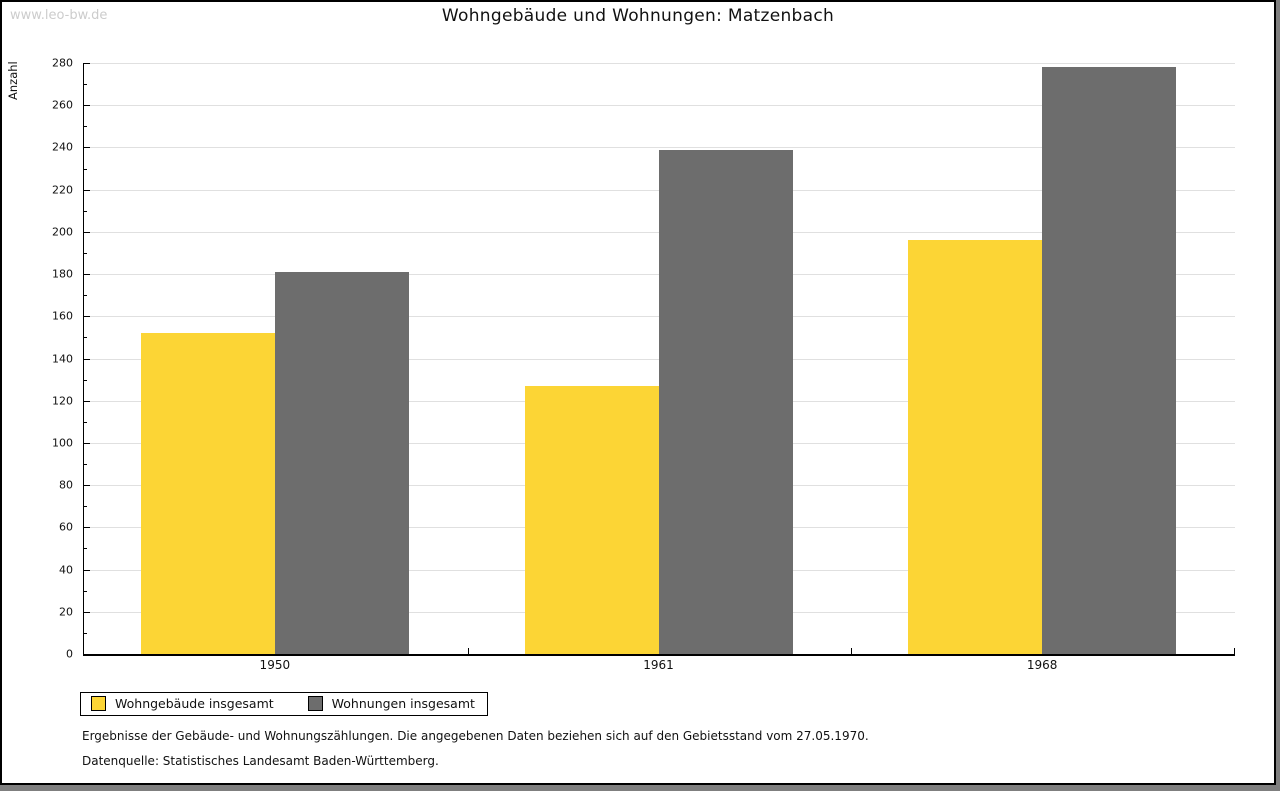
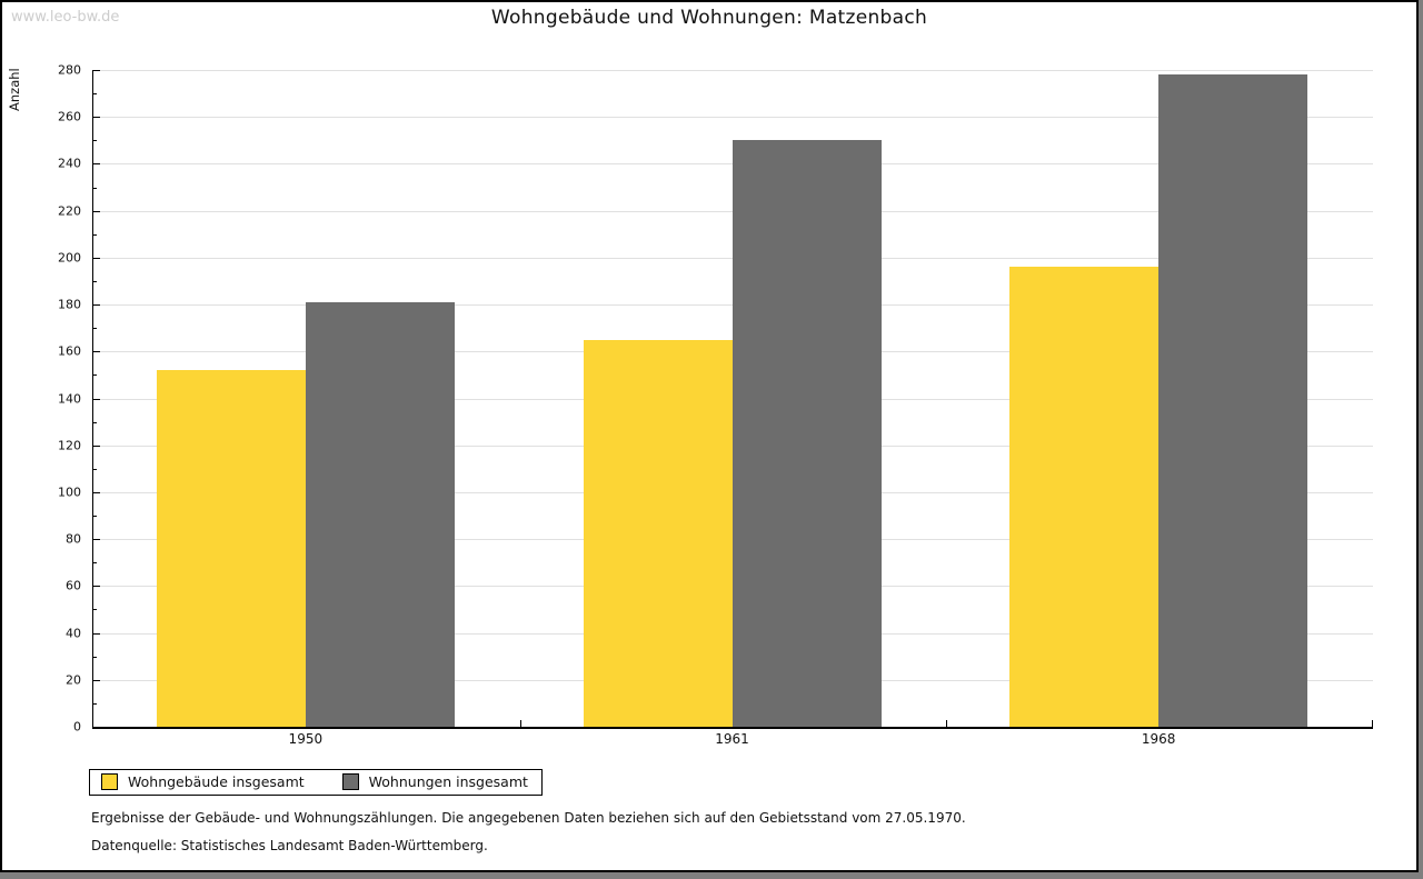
Wohngebäude insgesamt/1961: 127 -> 165
Wohnungen insgesamt/1961: 239 -> 250
